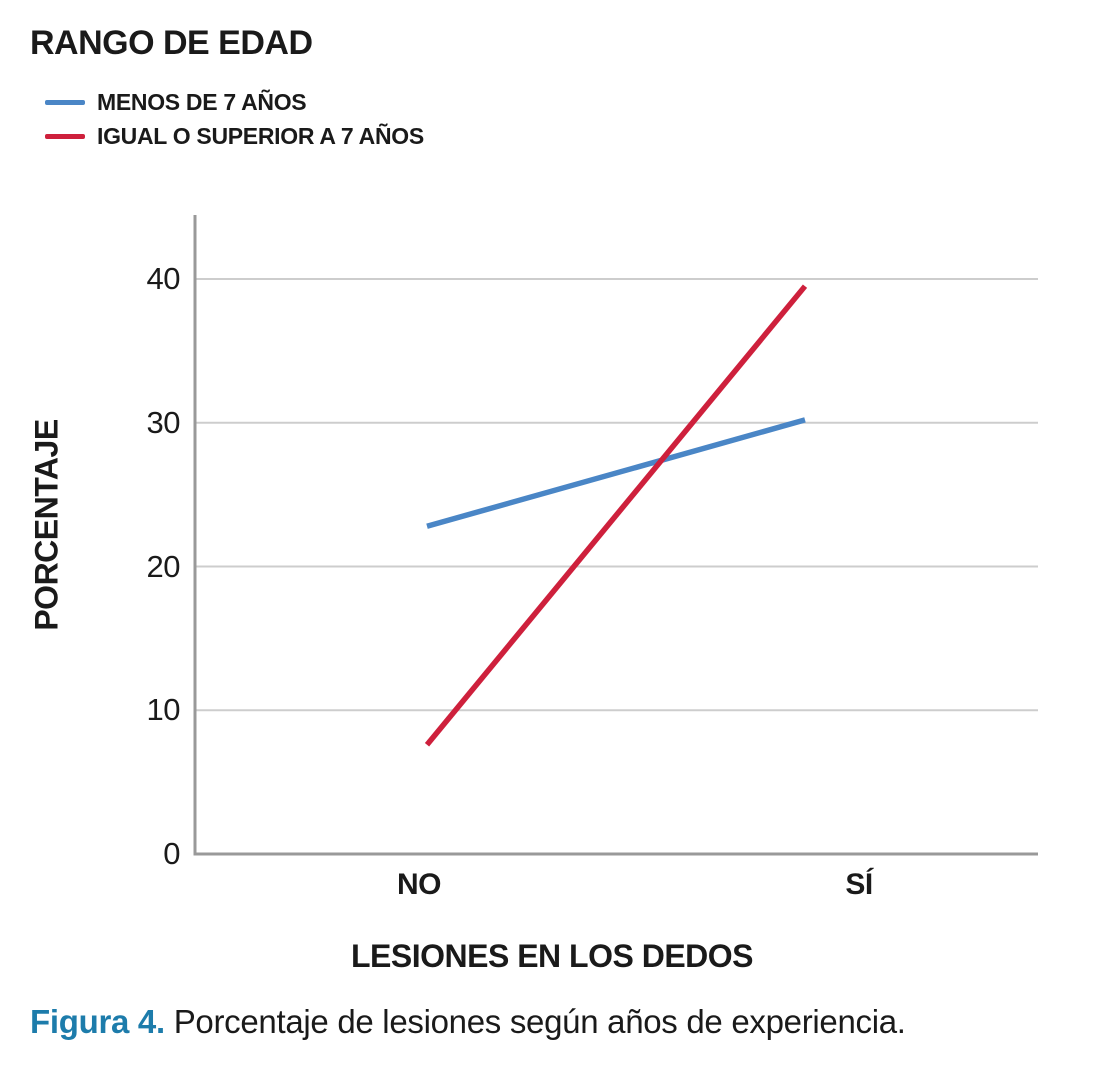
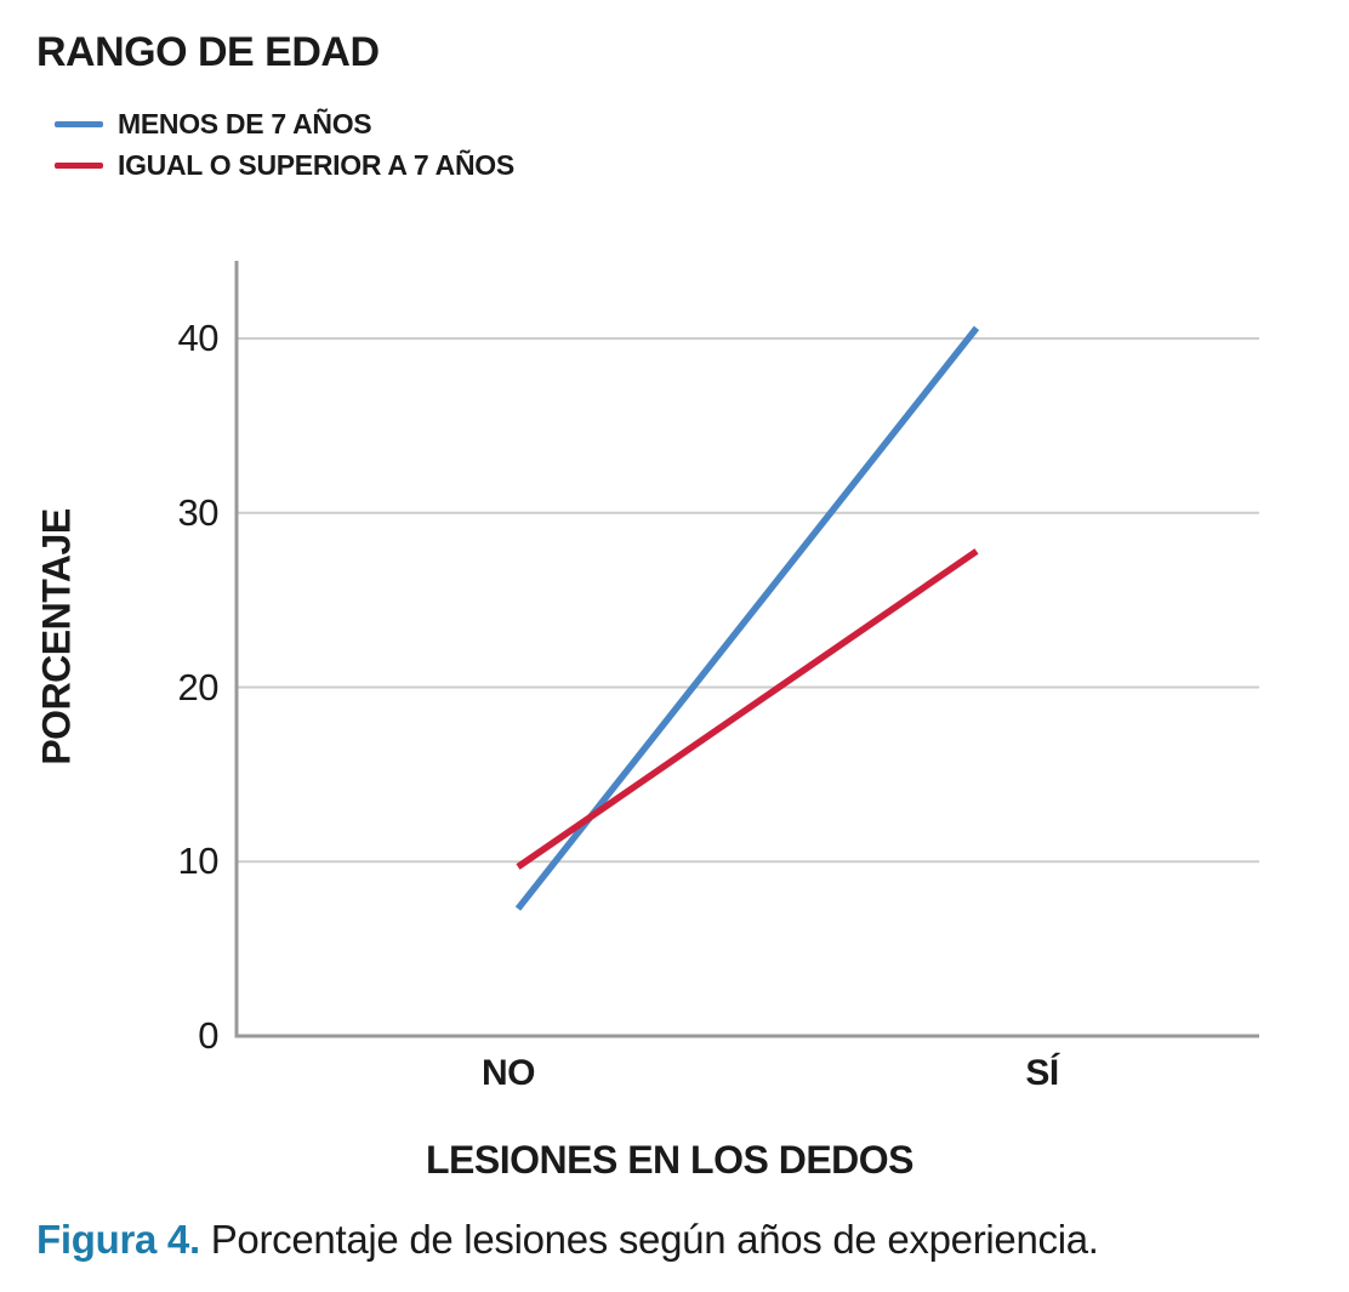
MENOS DE 7 AÑOS/NO: 22.8 -> 7.3
IGUAL O SUPERIOR A 7 AÑOS/NO: 7.6 -> 9.7
MENOS DE 7 AÑOS/SÍ: 30.2 -> 40.6
IGUAL O SUPERIOR A 7 AÑOS/SÍ: 39.5 -> 27.8
